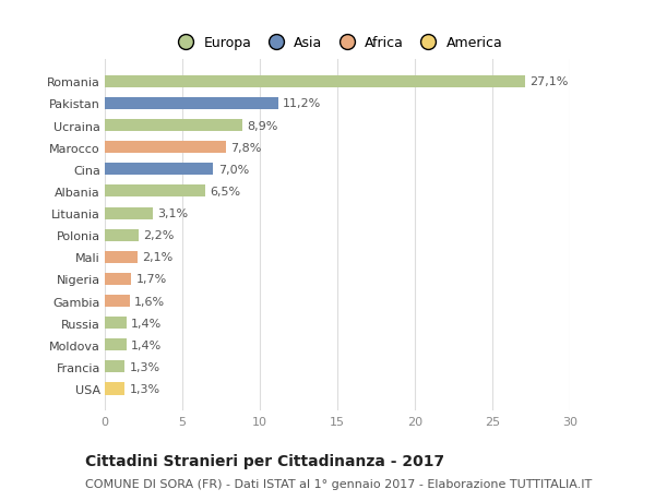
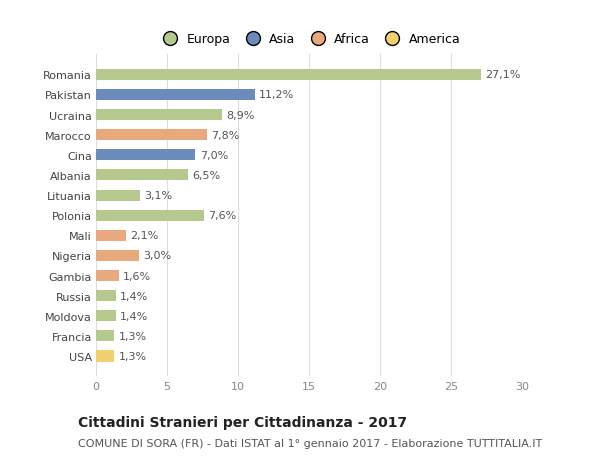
Polonia: 2,2% -> 7,6%
Nigeria: 1,7% -> 3,0%
